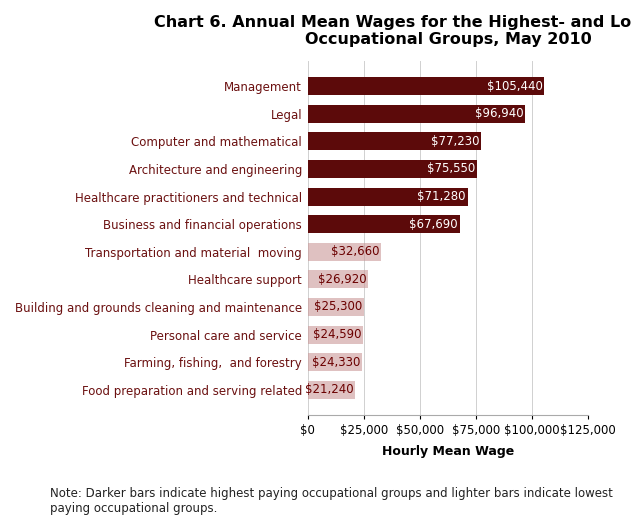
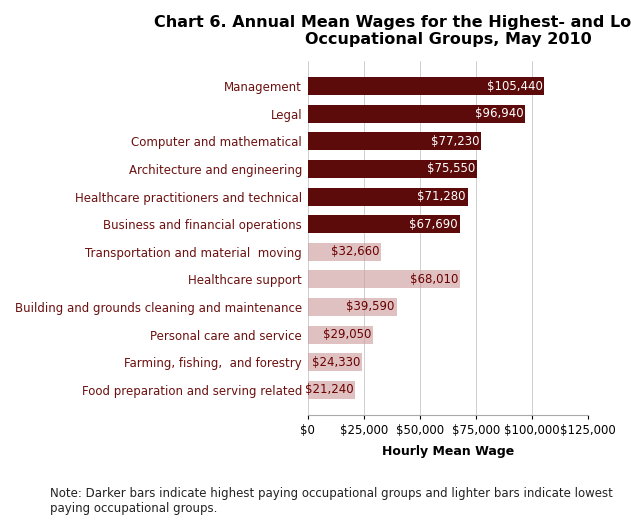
Healthcare support: $26,920 -> $68,010
Building and grounds cleaning and maintenance: $25,300 -> $39,590
Personal care and service: $24,590 -> $29,050
